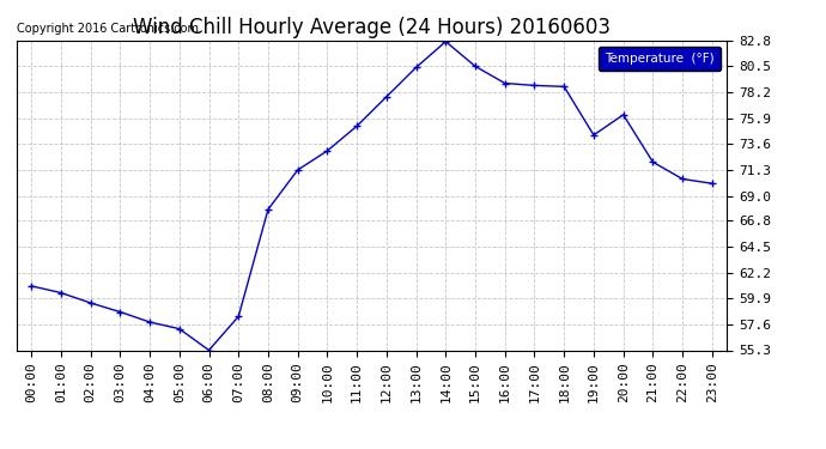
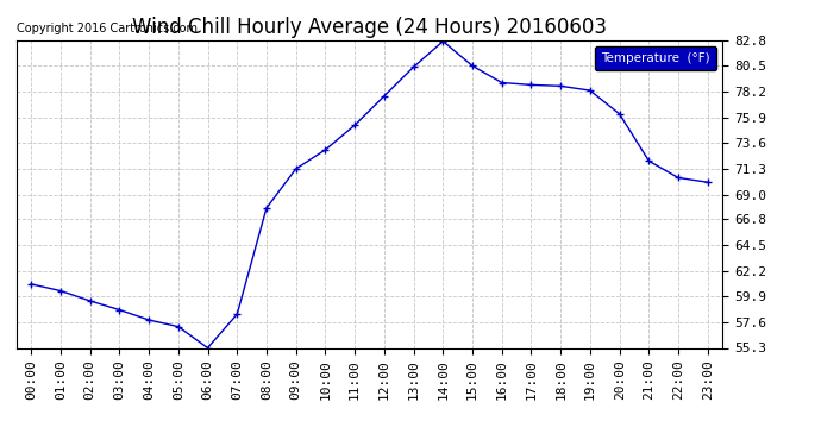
19:00: 74.4 -> 78.3
